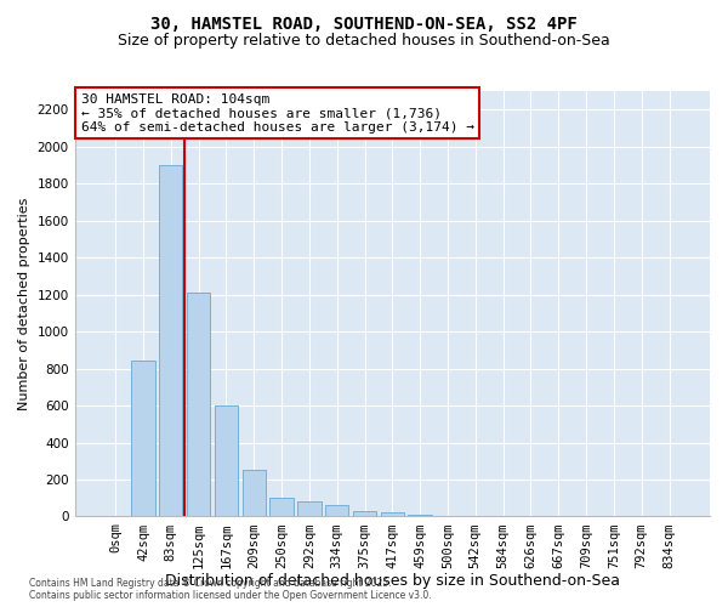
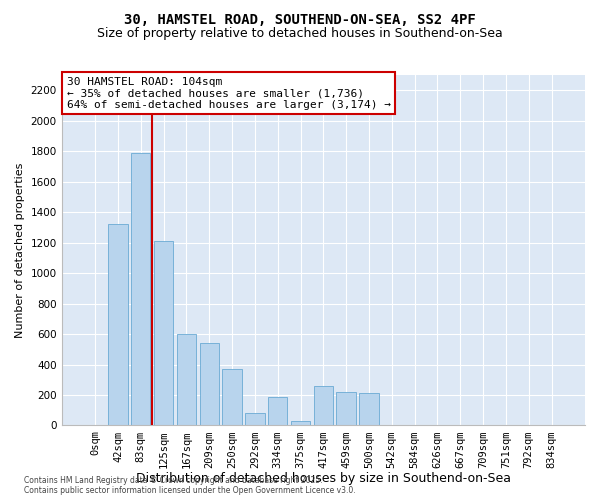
42sqm: 840 -> 1320
83sqm: 1900 -> 1790
209sqm: 260 -> 540
250sqm: 100 -> 370
334sqm: 60 -> 190
417sqm: 20 -> 260
459sqm: 10 -> 220
500sqm: 0 -> 210
